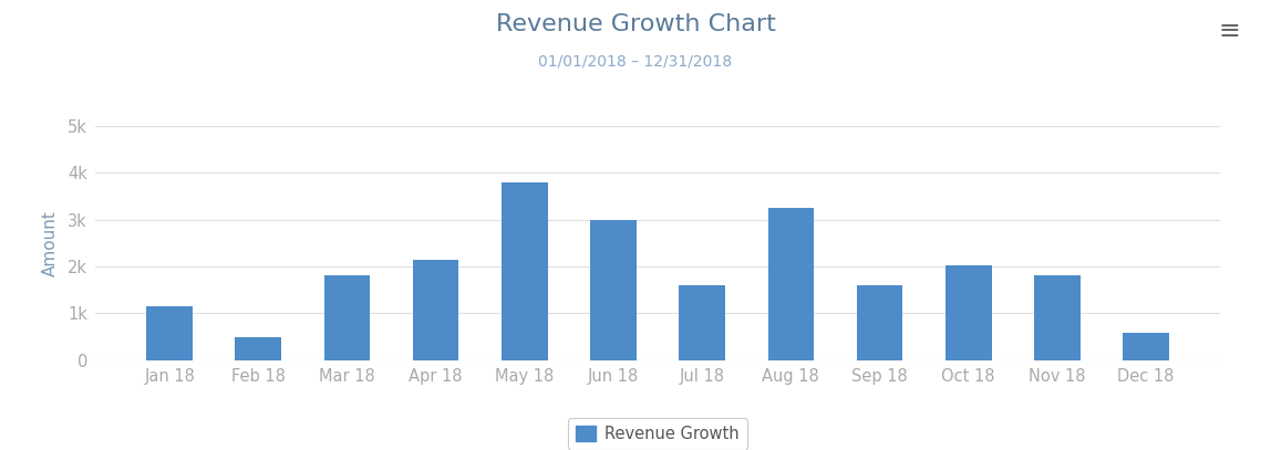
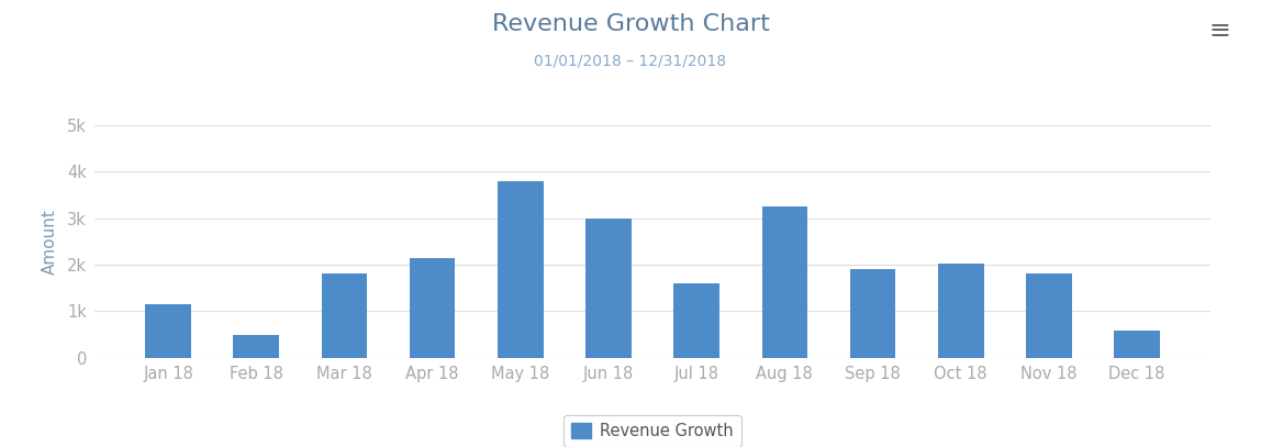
Sep 18: 1.60k -> 1.90k
